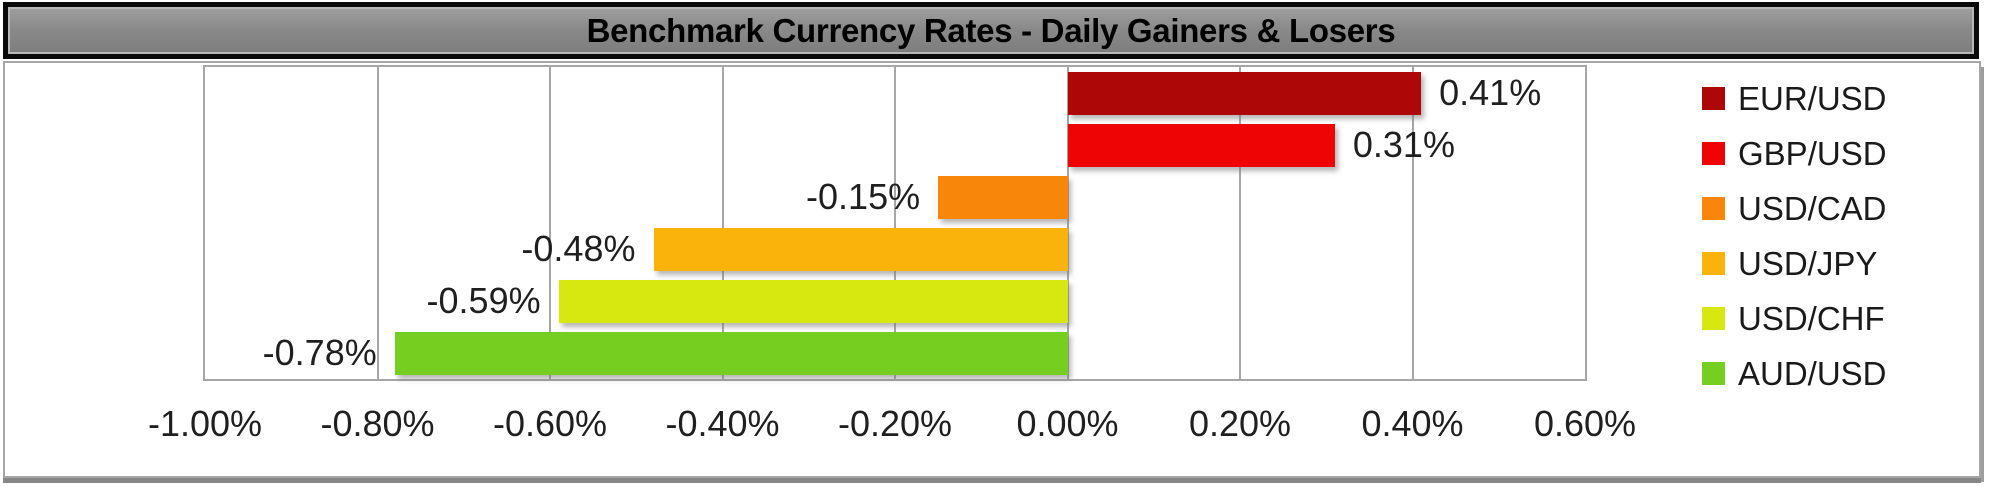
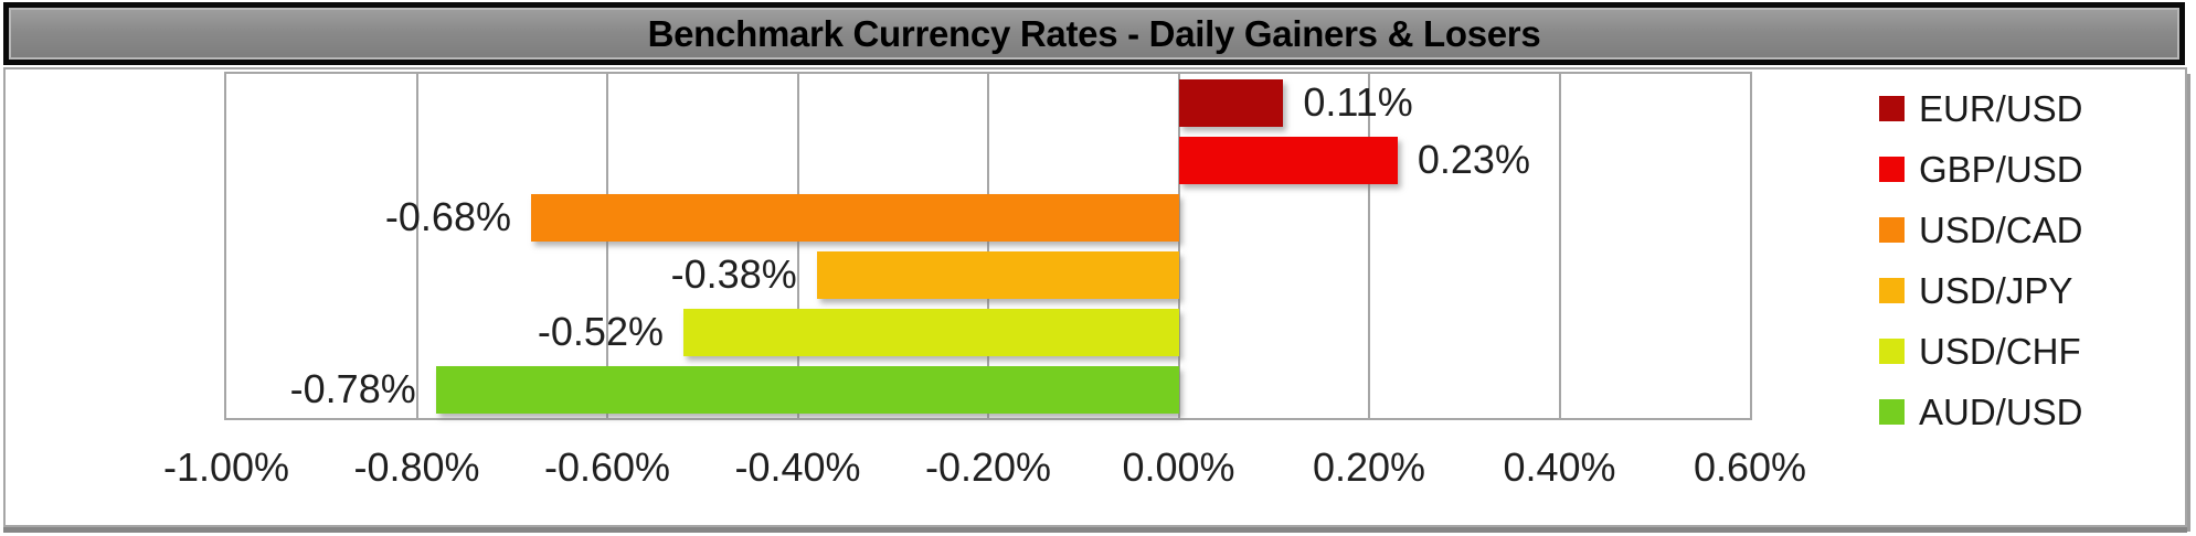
EUR/USD: 0.41% -> 0.11%
GBP/USD: 0.31% -> 0.23%
USD/CAD: -0.15% -> -0.68%
USD/JPY: -0.48% -> -0.38%
USD/CHF: -0.59% -> -0.52%
